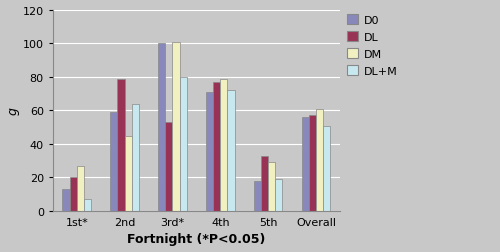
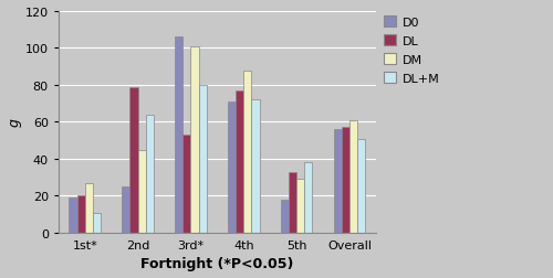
D0/1st*: 13 -> 19
DL+M/1st*: 7 -> 11
D0/2nd: 59 -> 25
D0/3rd*: 100 -> 106
DM/4th: 79 -> 88
DL+M/5th: 19 -> 38
